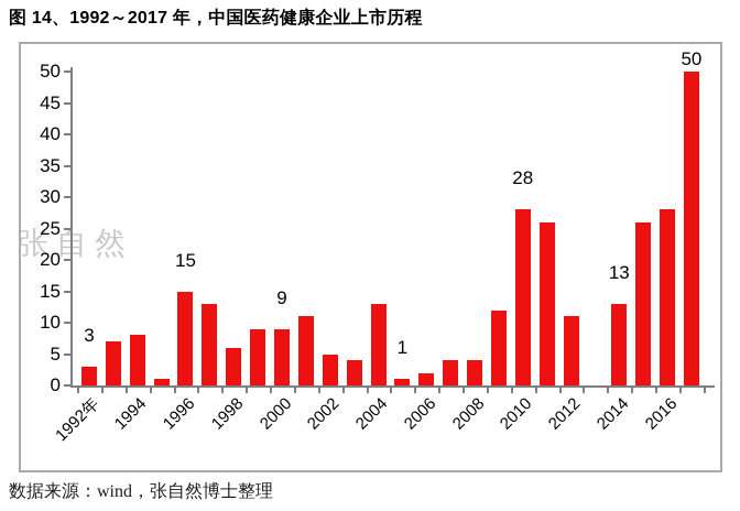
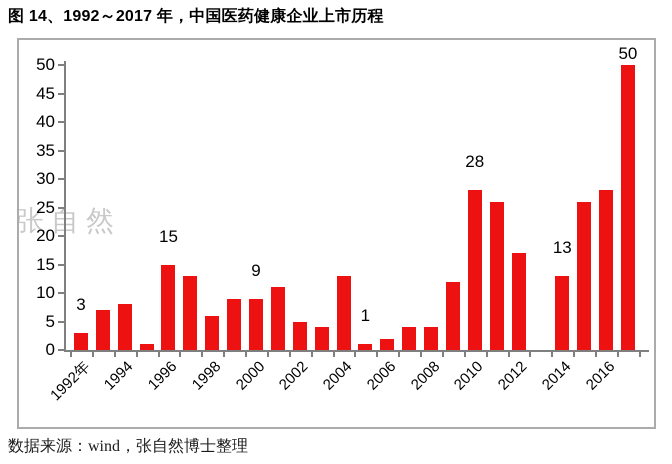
2012: 11 -> 17
